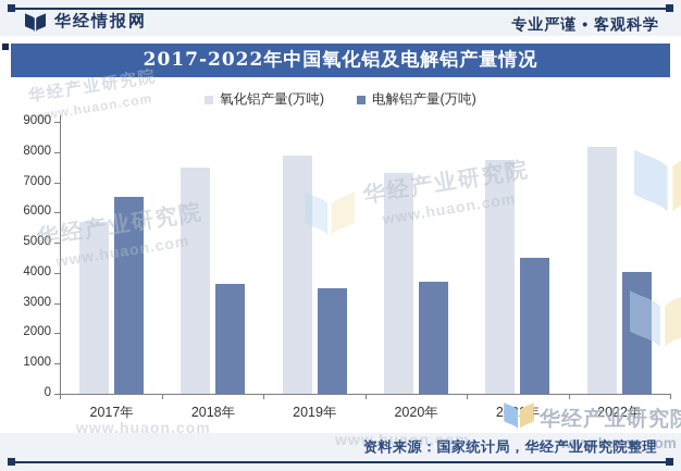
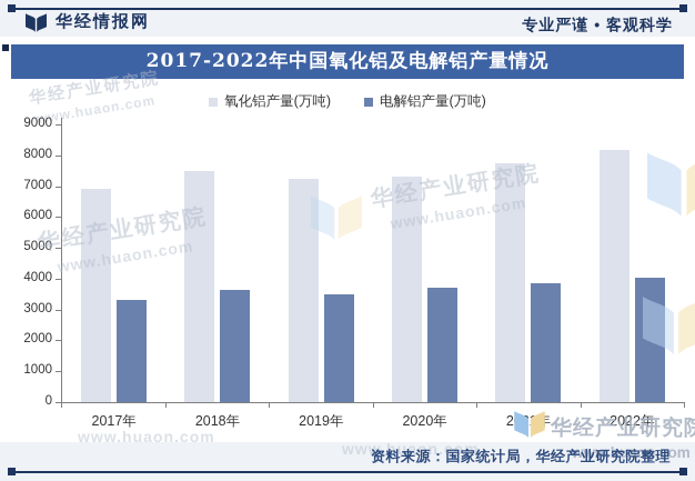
氧化铝产量(万吨)/2017年: 5700 -> 6900
电解铝产量(万吨)/2017年: 6500 -> 3300
氧化铝产量(万吨)/2019年: 7900 -> 7200
电解铝产量(万吨)/2021年: 4500 -> 3800
